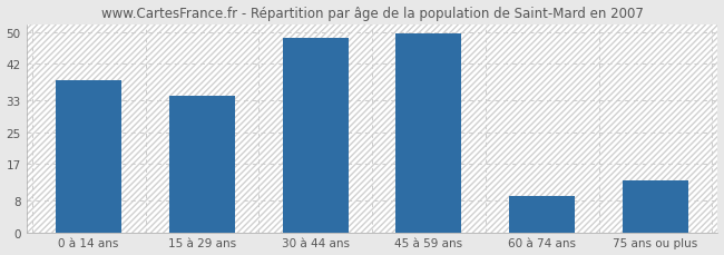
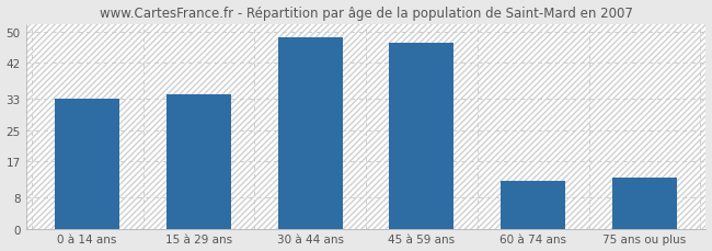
0 à 14 ans: 38.0 -> 33.0
45 à 59 ans: 49.5 -> 47.0
60 à 74 ans: 9.0 -> 12.0
